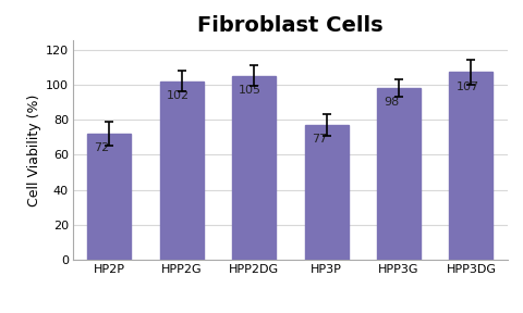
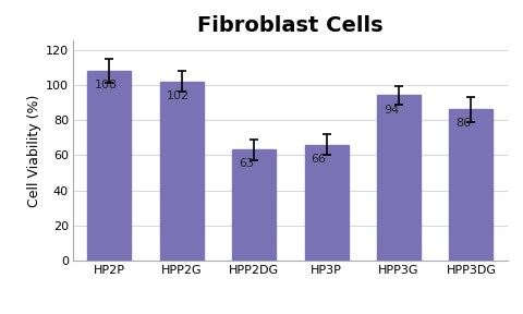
HP2P: 72 -> 108
HPP2DG: 105 -> 63
HP3P: 77 -> 66
HPP3G: 98 -> 94
HPP3DG: 107 -> 86
